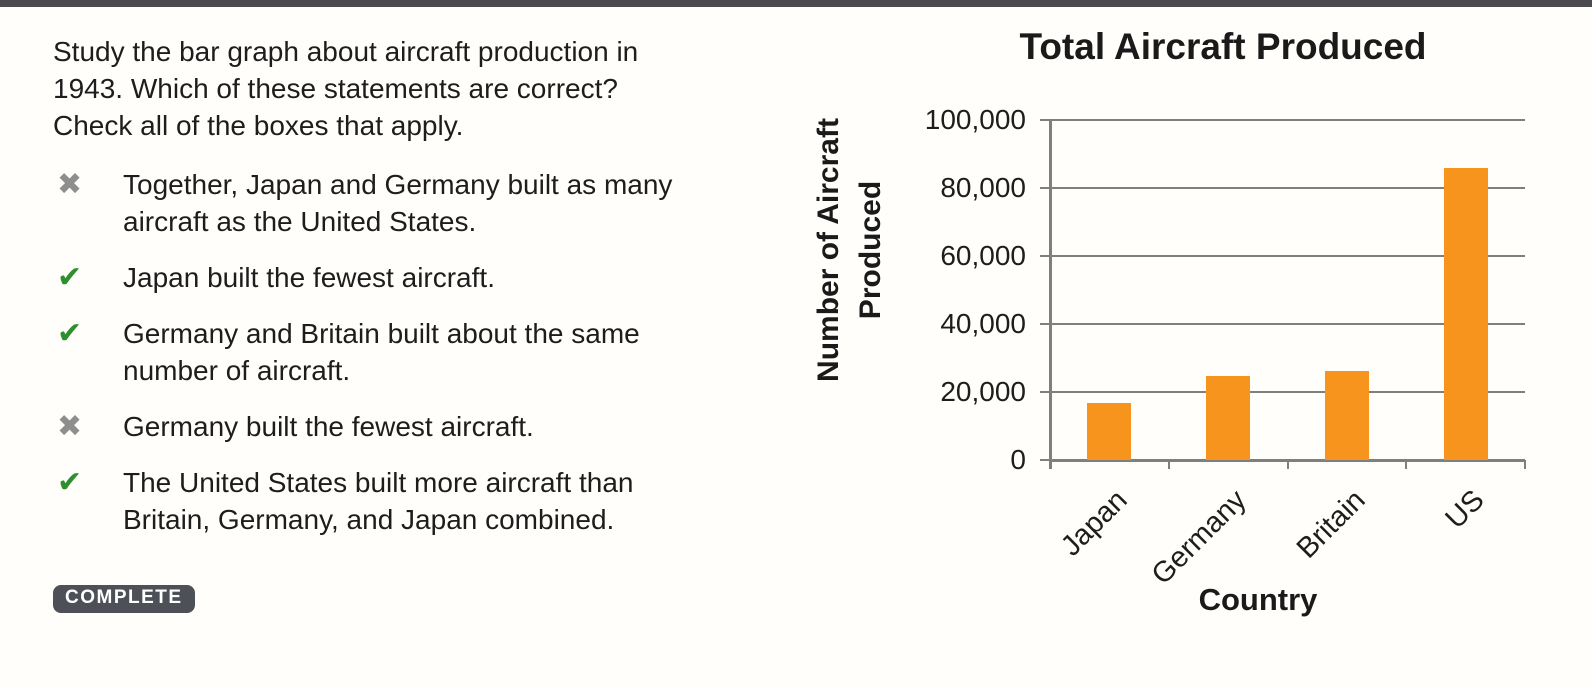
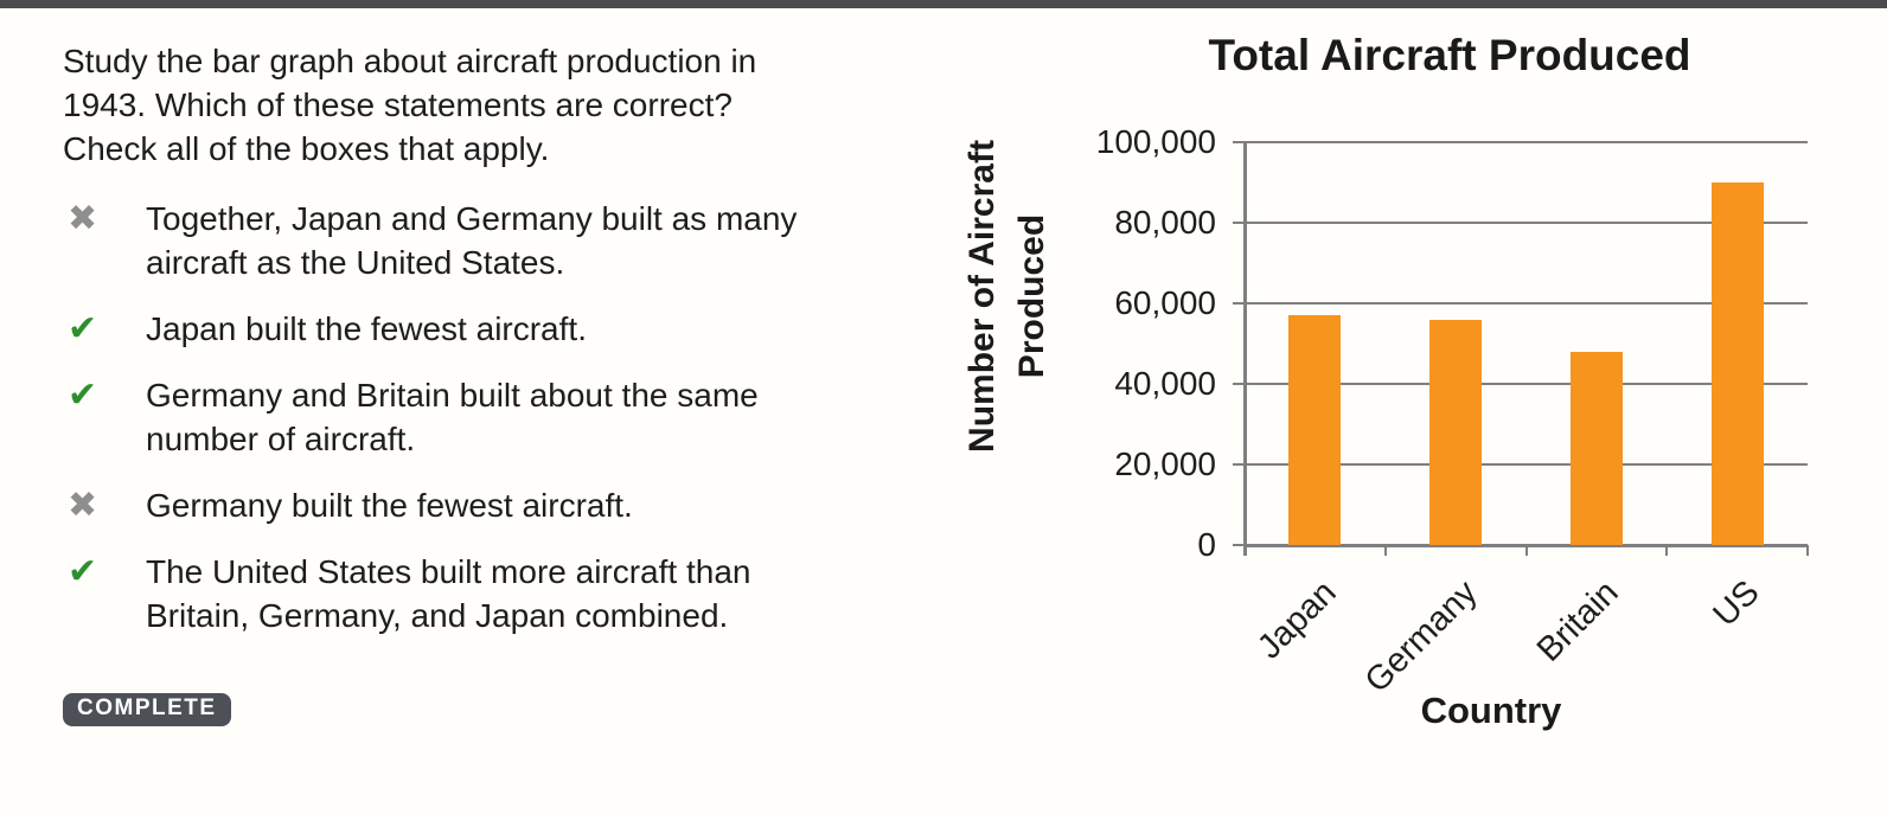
Japan: 17000 -> 57000
Germany: 25000 -> 56000
Britain: 26000 -> 48000
US: 86000 -> 90000
